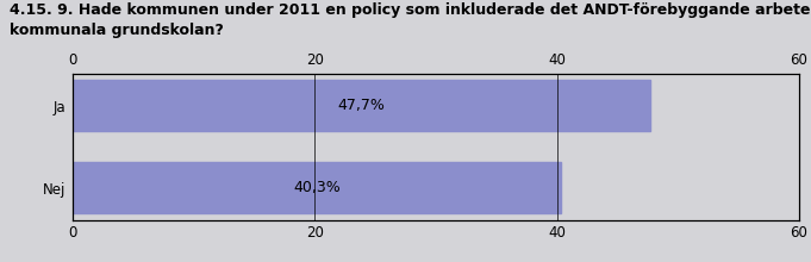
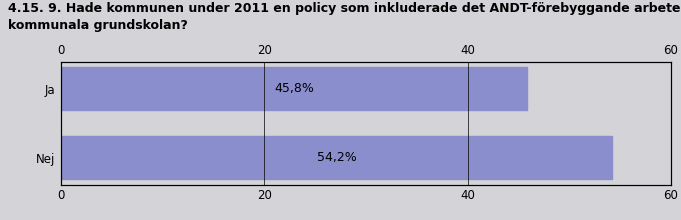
Ja: 47,7% -> 45,8%
Nej: 40,3% -> 54,2%
